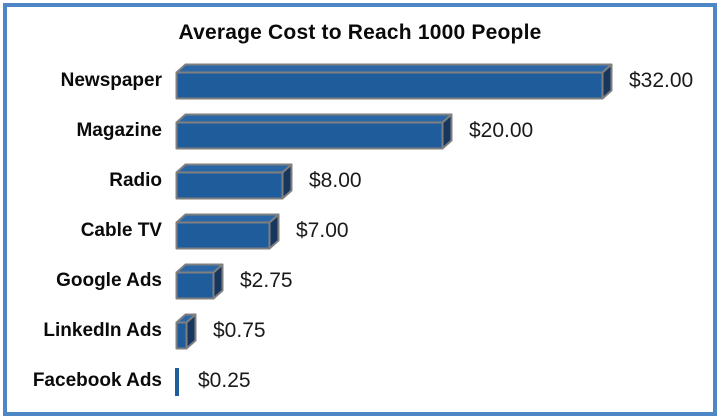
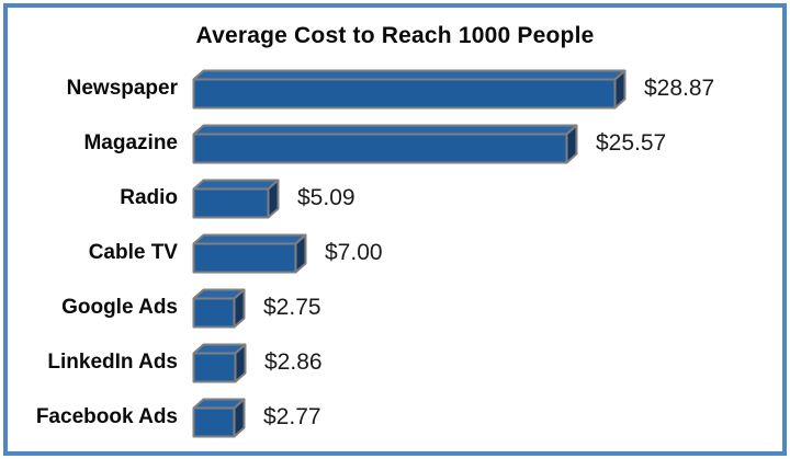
Newspaper: $32.00 -> $28.87
Magazine: $20.00 -> $25.57
Radio: $8.00 -> $5.09
LinkedIn Ads: $0.75 -> $2.86
Facebook Ads: $0.25 -> $2.77
